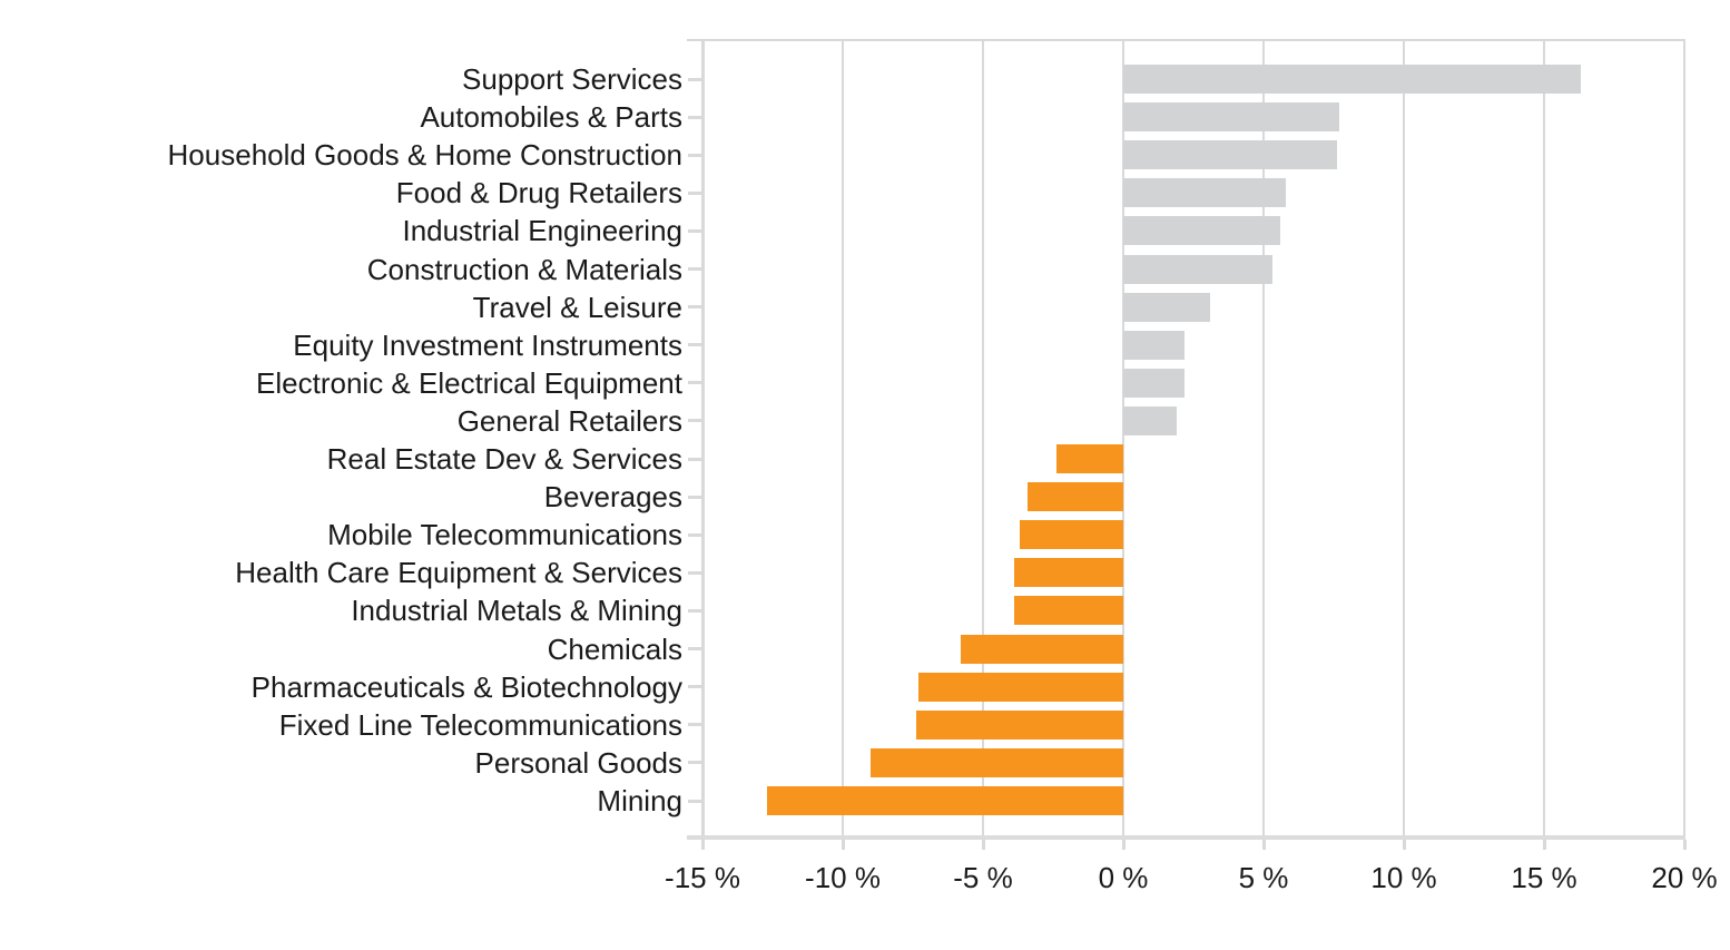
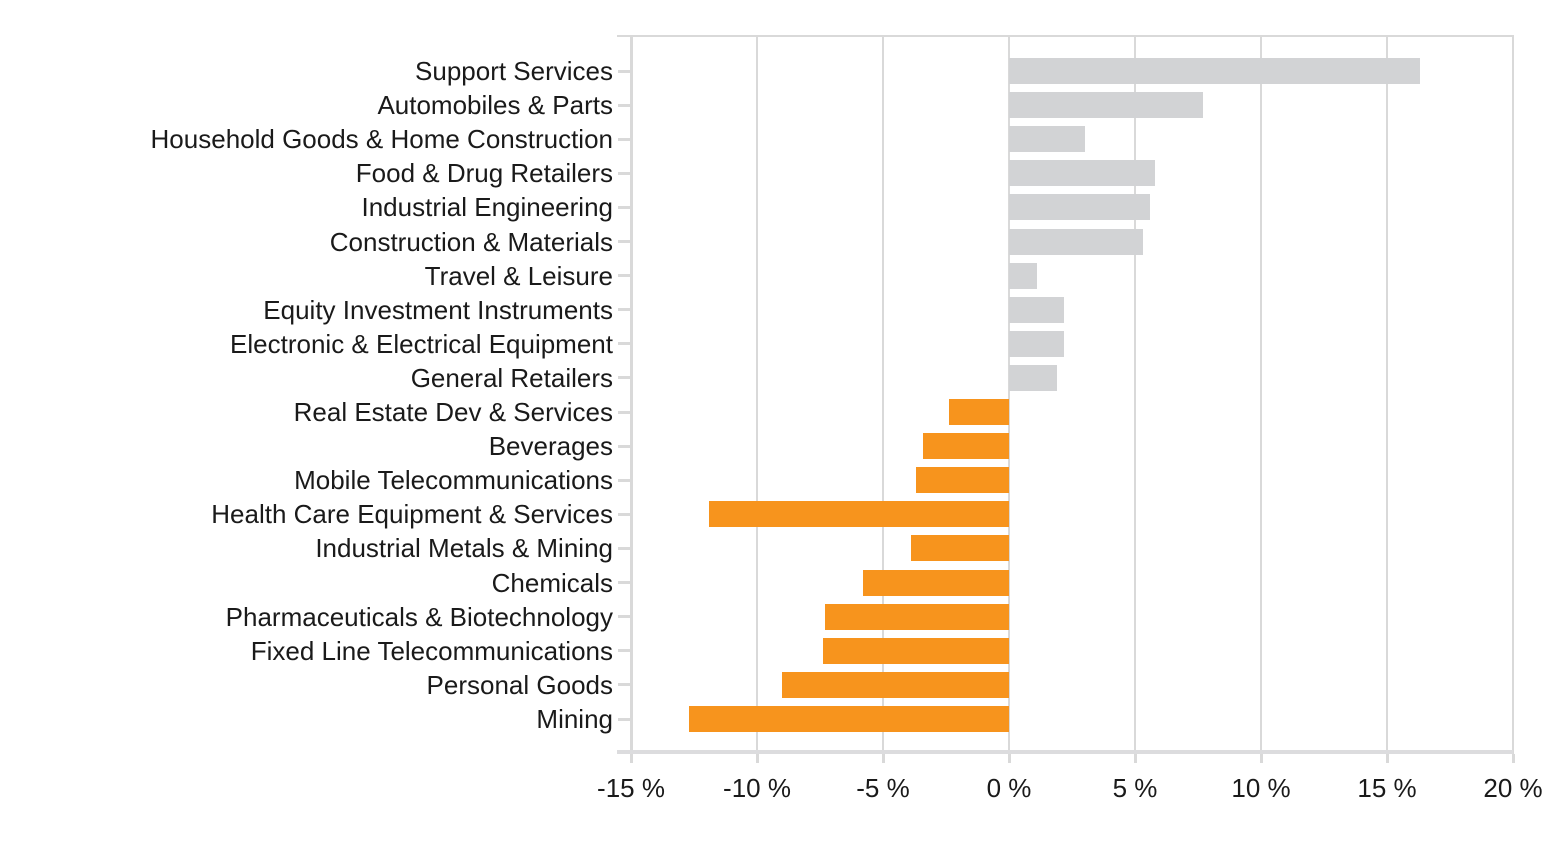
Household Goods & Home Construction: 7.6% -> 3.0%
Travel & Leisure: 3.1% -> 1.1%
Health Care Equipment & Services: -3.9% -> -11.9%
